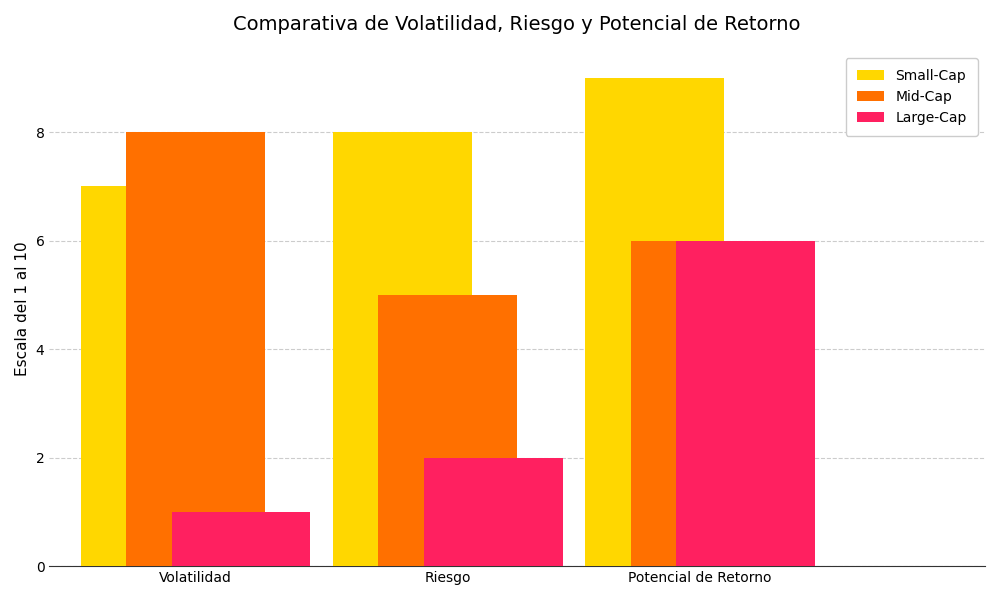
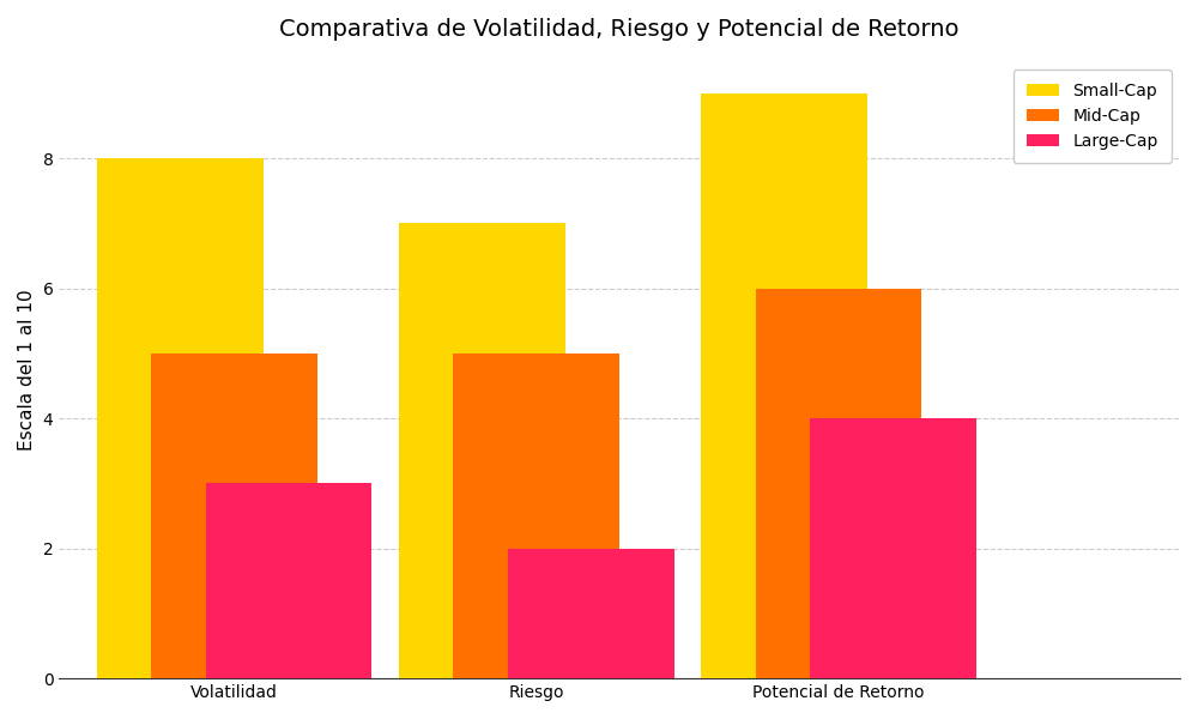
Small-Cap/Volatilidad: 7 -> 8
Mid-Cap/Volatilidad: 8 -> 5
Large-Cap/Volatilidad: 1 -> 3
Small-Cap/Riesgo: 8 -> 7
Large-Cap/Potencial de Retorno: 6 -> 4
